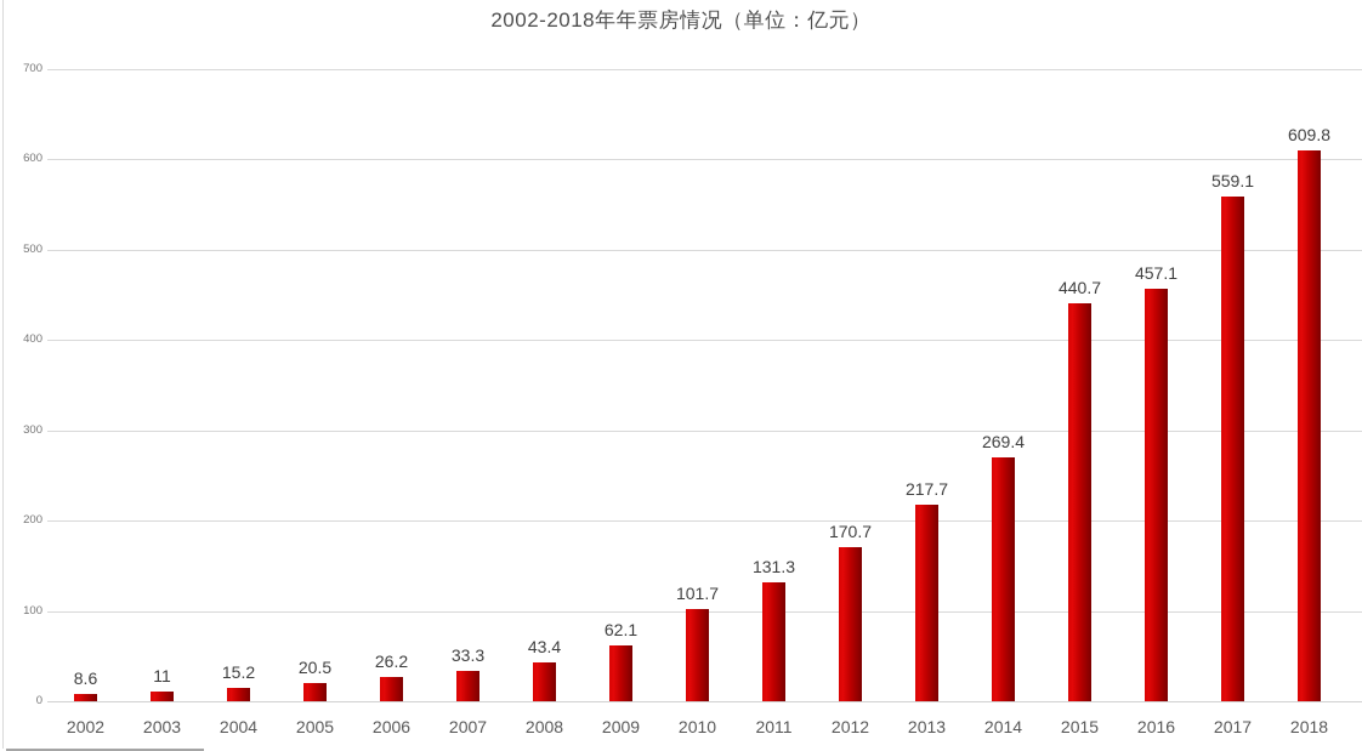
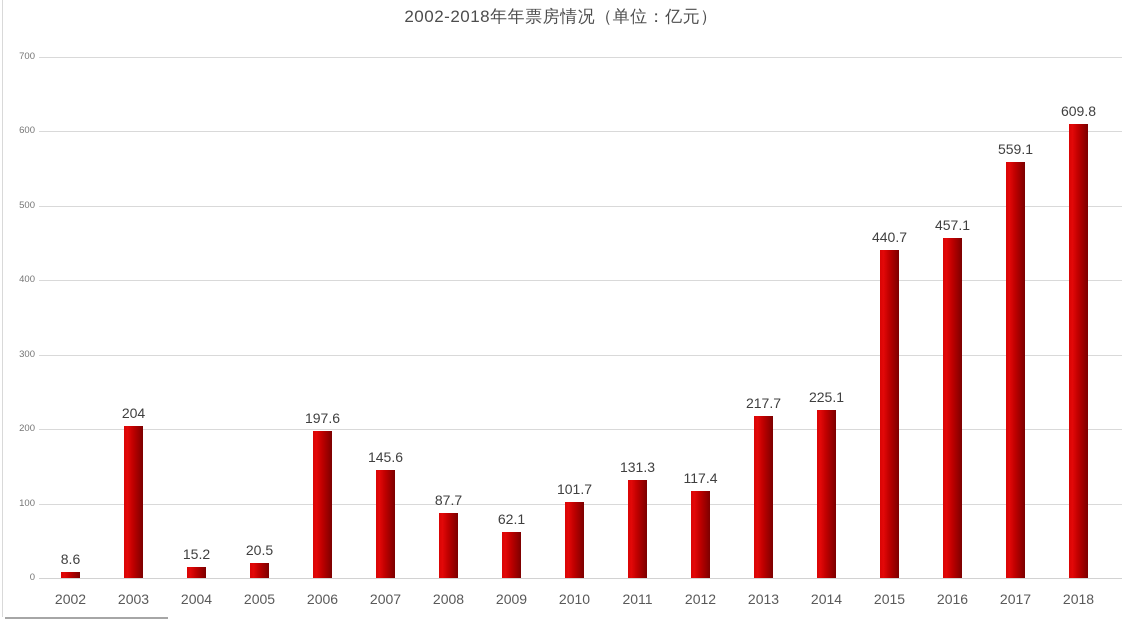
2003: 11 -> 204
2006: 26.2 -> 197.6
2007: 33.3 -> 145.6
2008: 43.4 -> 87.7
2012: 170.7 -> 117.4
2014: 269.4 -> 225.1
